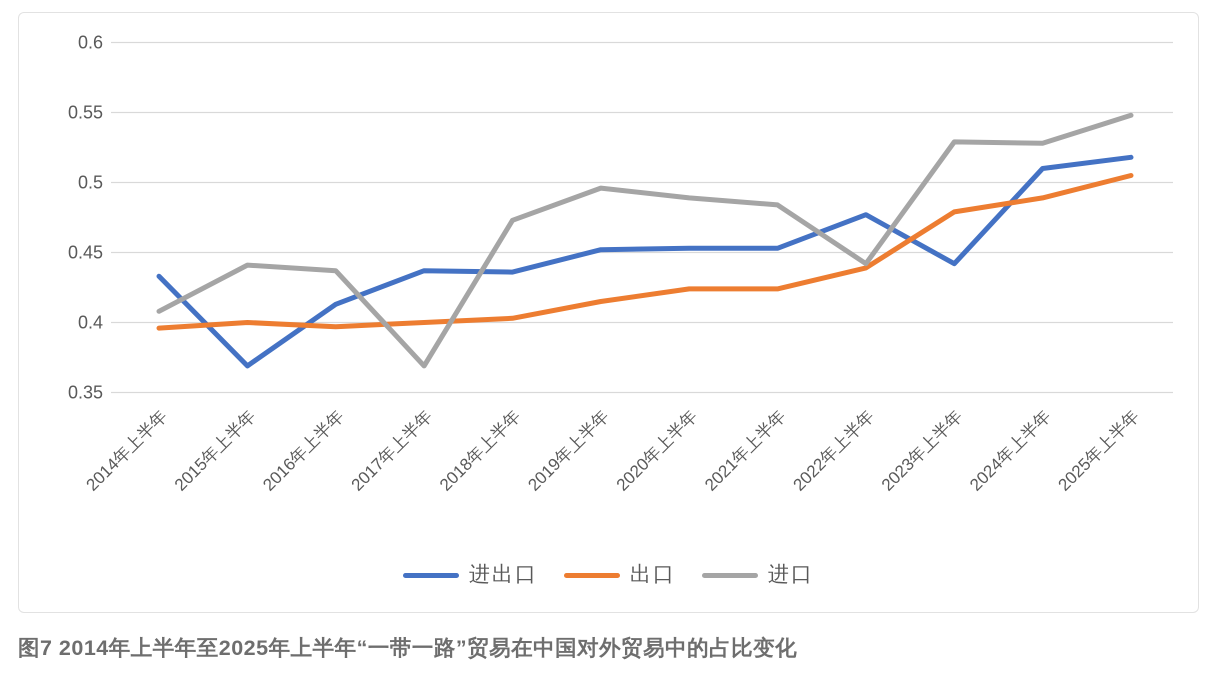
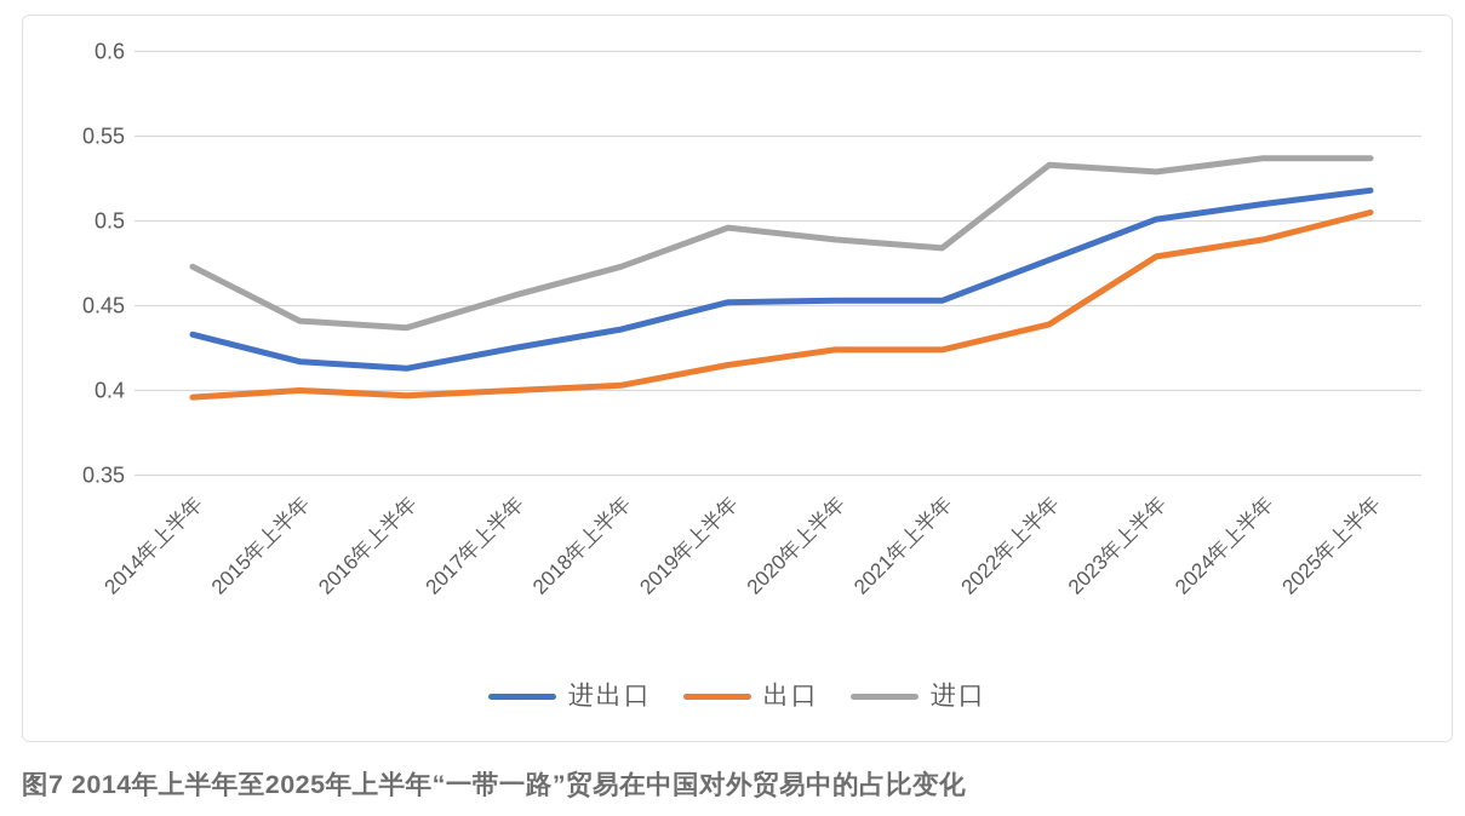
进口/2014年上半年: 0.408 -> 0.473
进出口/2015年上半年: 0.369 -> 0.417
进出口/2017年上半年: 0.437 -> 0.425
进口/2017年上半年: 0.369 -> 0.456
进口/2022年上半年: 0.442 -> 0.533
进出口/2023年上半年: 0.442 -> 0.501
进口/2024年上半年: 0.528 -> 0.537
进口/2025年上半年: 0.548 -> 0.537
